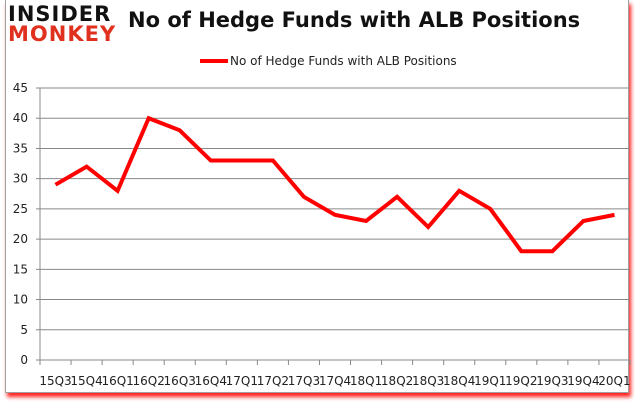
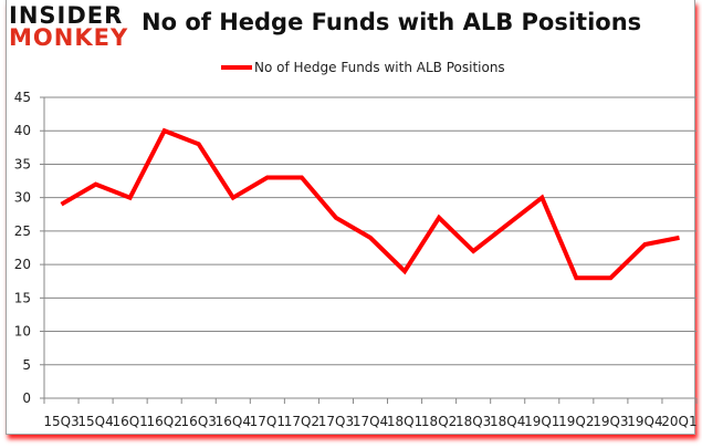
16Q1: 28 -> 30
16Q4: 33 -> 30
18Q1: 23 -> 19
18Q4: 28 -> 26
19Q1: 25 -> 30
